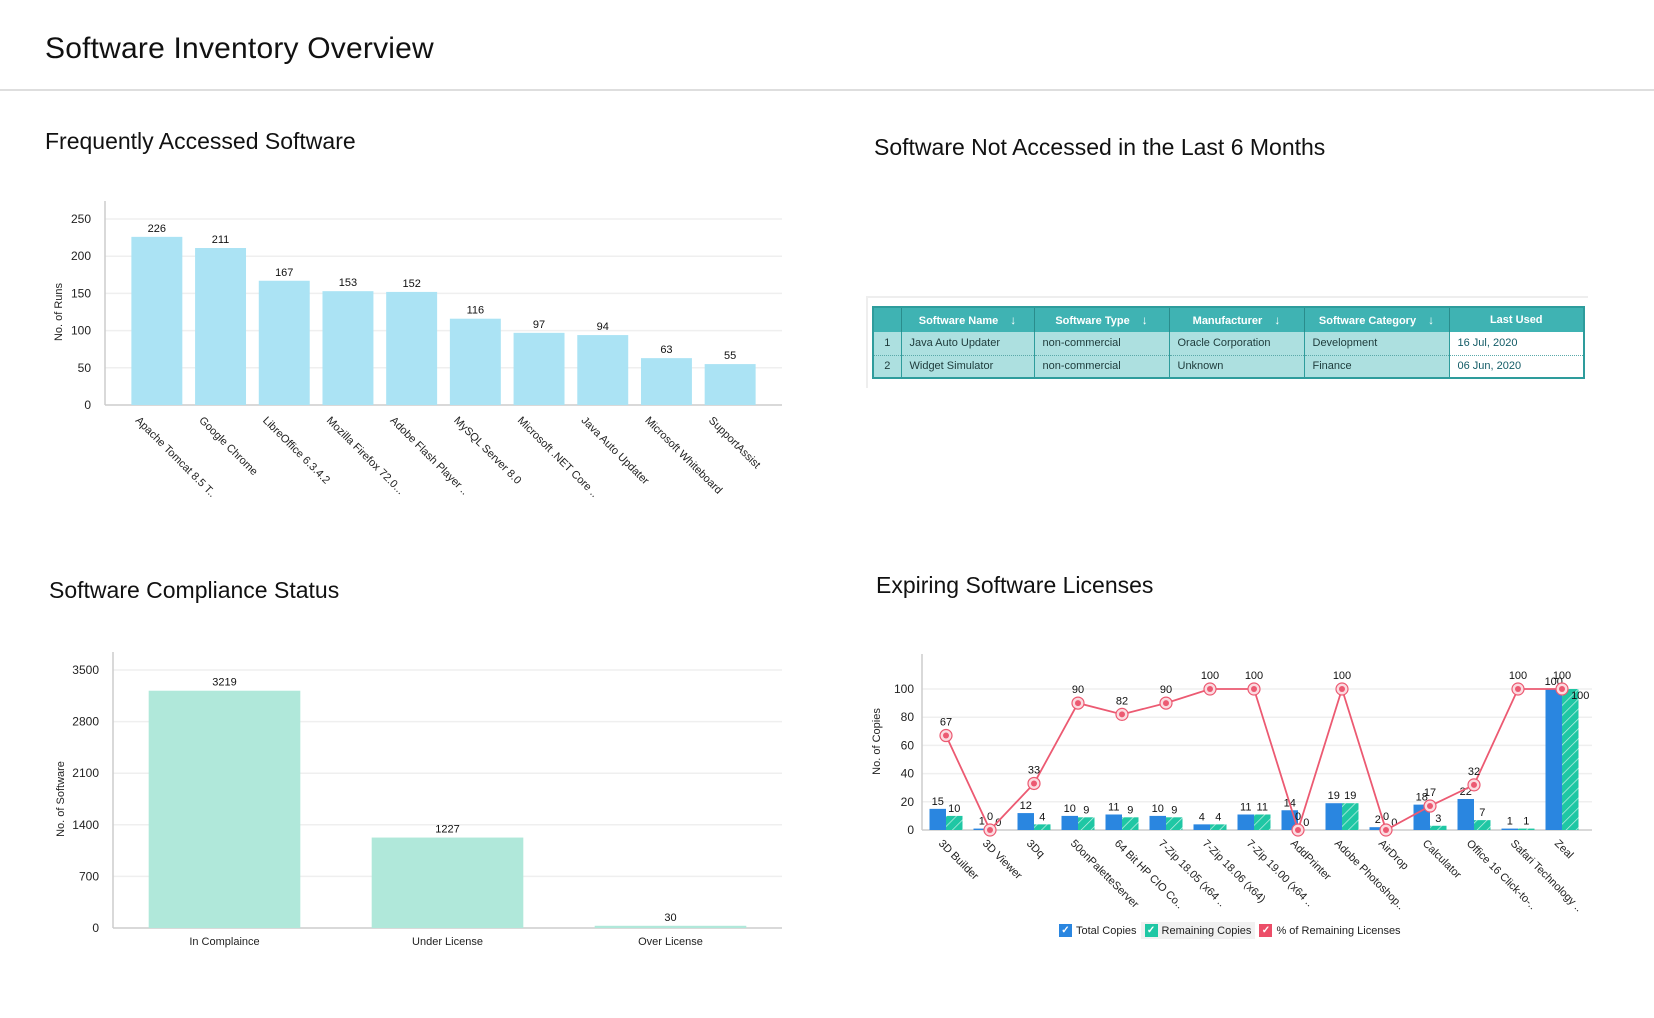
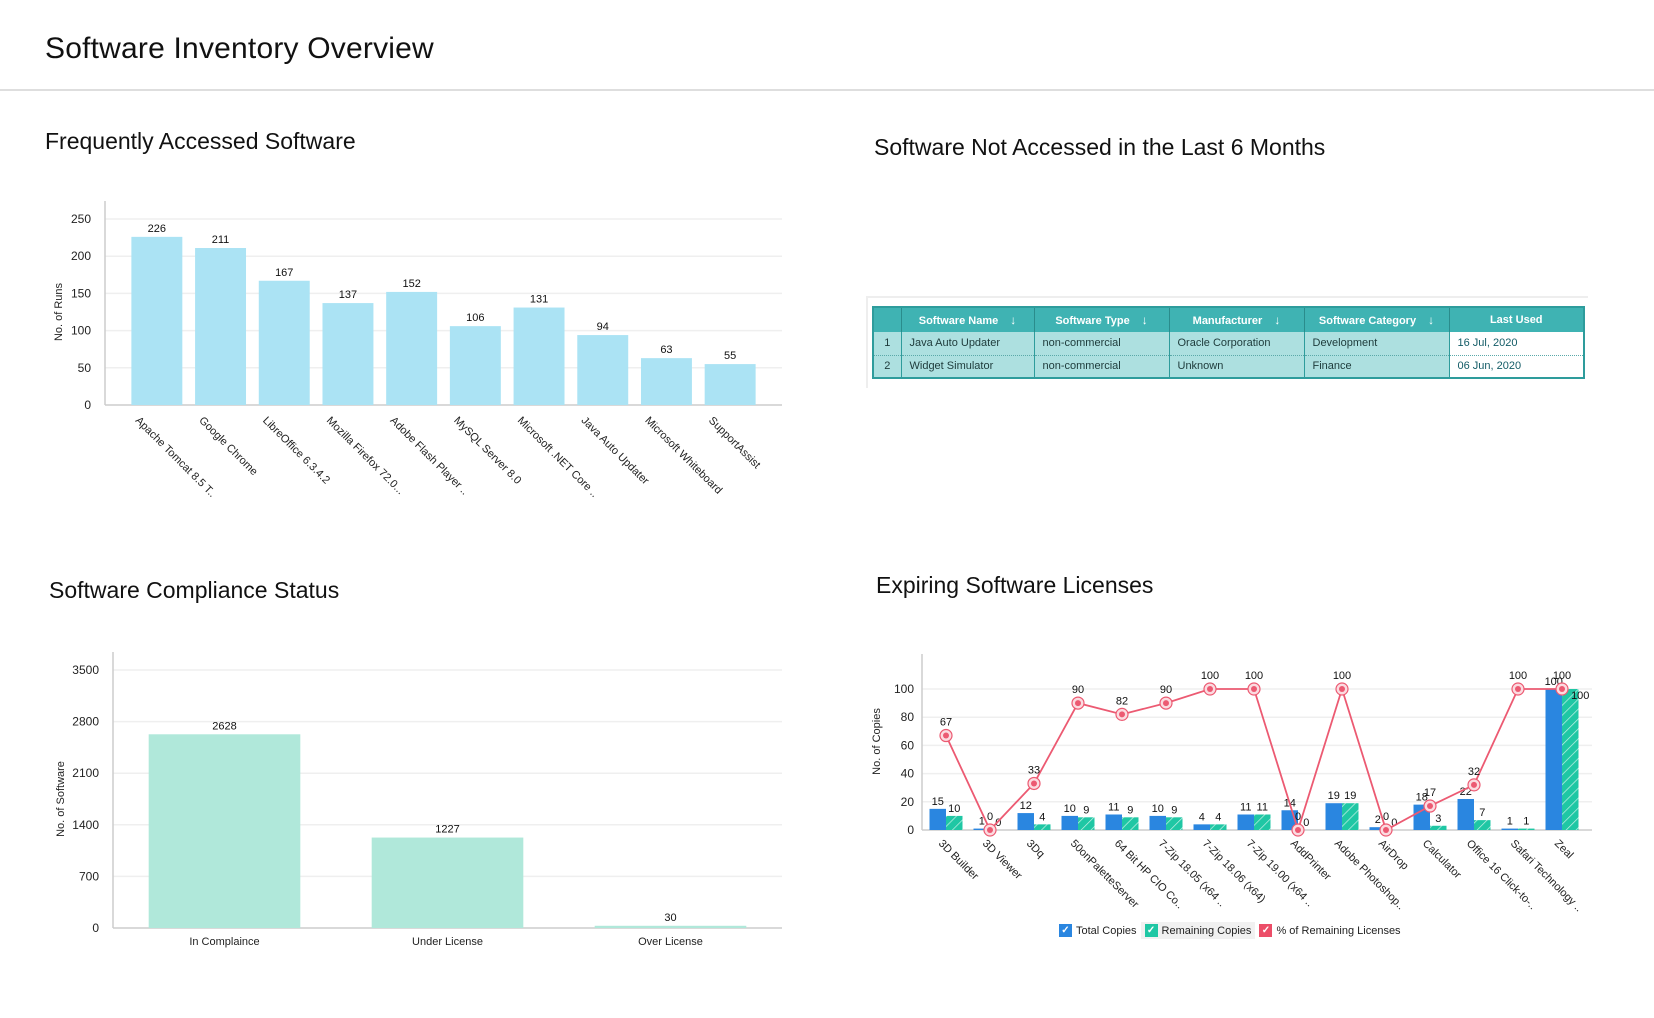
Frequently Accessed Software/Mozilla Firefox 72.0...: 153 -> 137
Frequently Accessed Software/MySQL Server 8.0: 116 -> 106
Frequently Accessed Software/Microsoft .NET Core ..: 97 -> 131
Software Compliance Status/In Complaince: 3219 -> 2628
